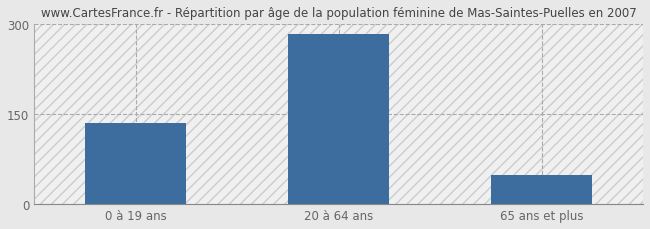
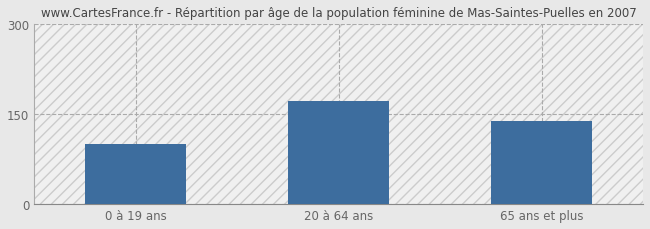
0 à 19 ans: 136 -> 100
20 à 64 ans: 283 -> 172
65 ans et plus: 48 -> 138
